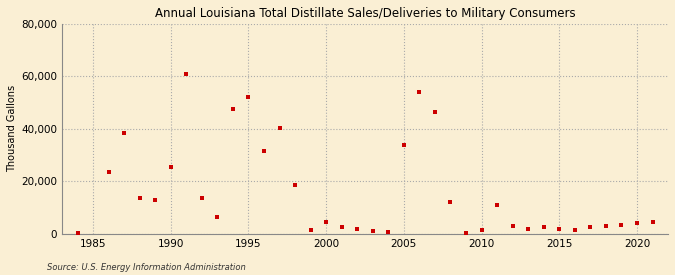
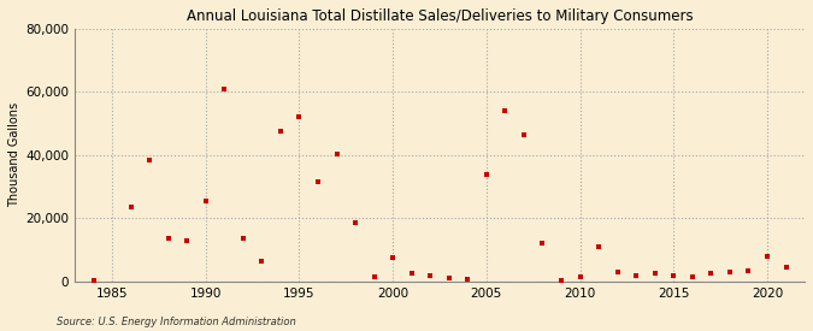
2000: 4,500 -> 7,500
2020: 4,000 -> 8,000
